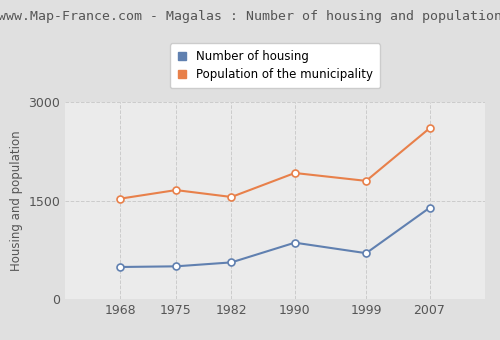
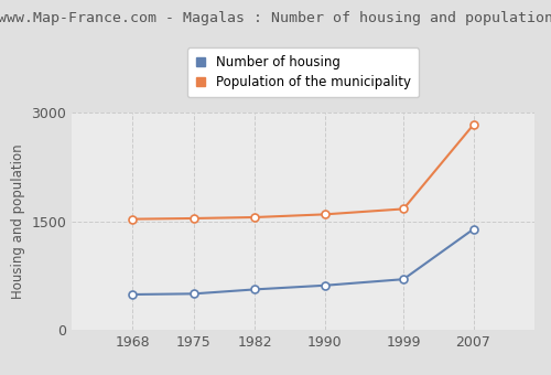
Population of the municipality/1975: 1660 -> 1540
Number of housing/1990: 860 -> 620
Population of the municipality/1990: 1920 -> 1600
Population of the municipality/1999: 1800 -> 1670
Population of the municipality/2007: 2600 -> 2830
